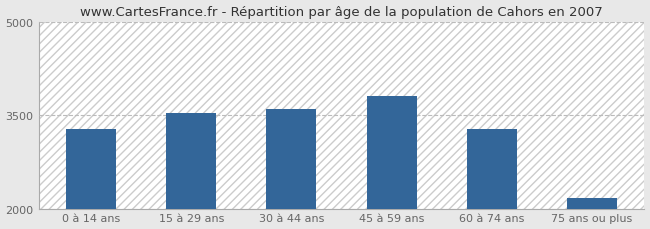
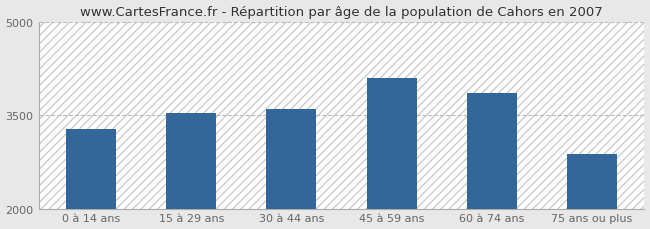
45 à 59 ans: 3800 -> 4100
60 à 74 ans: 3270 -> 3860
75 ans ou plus: 2180 -> 2880
